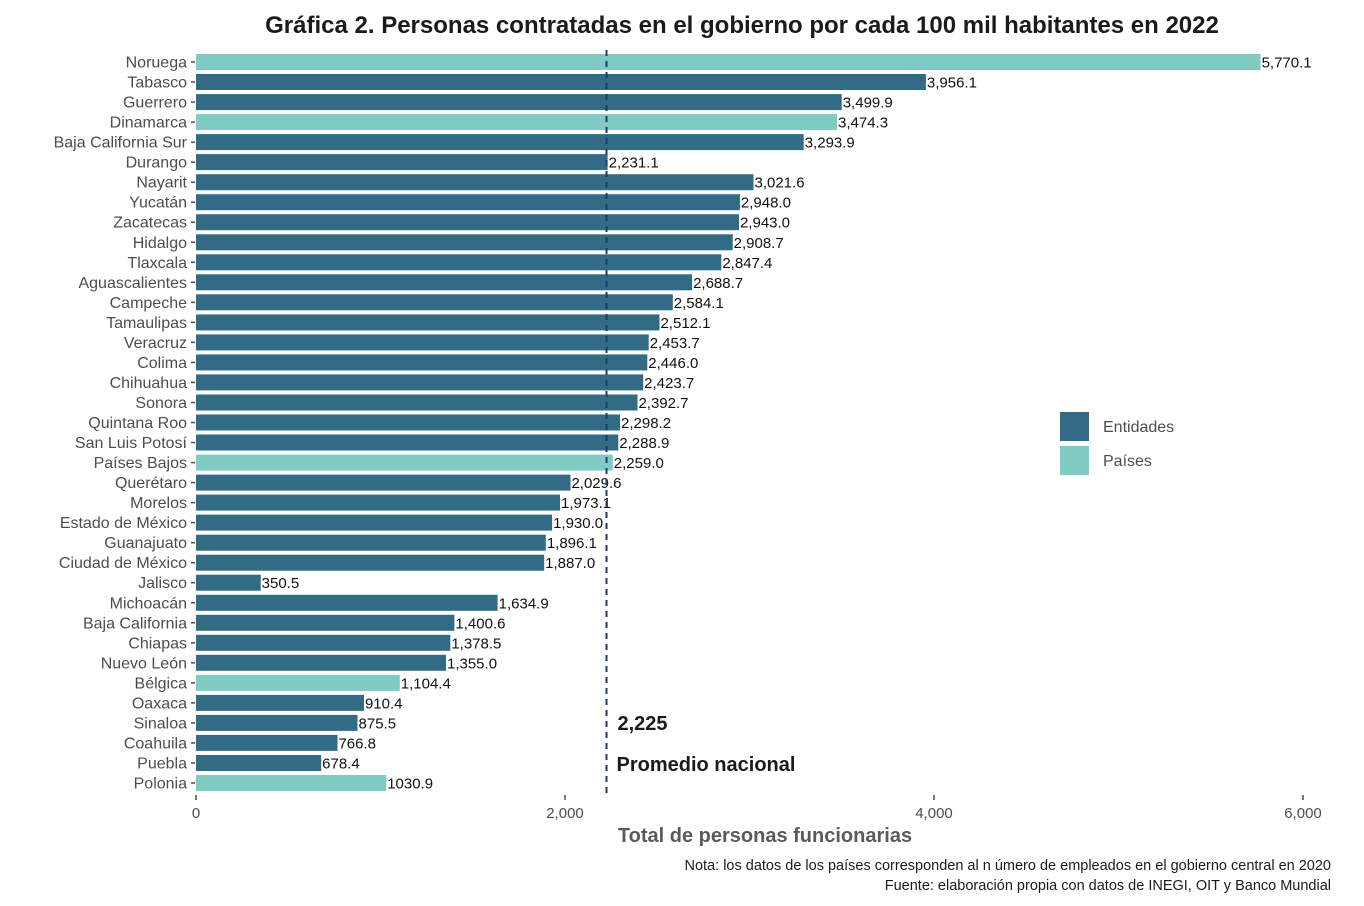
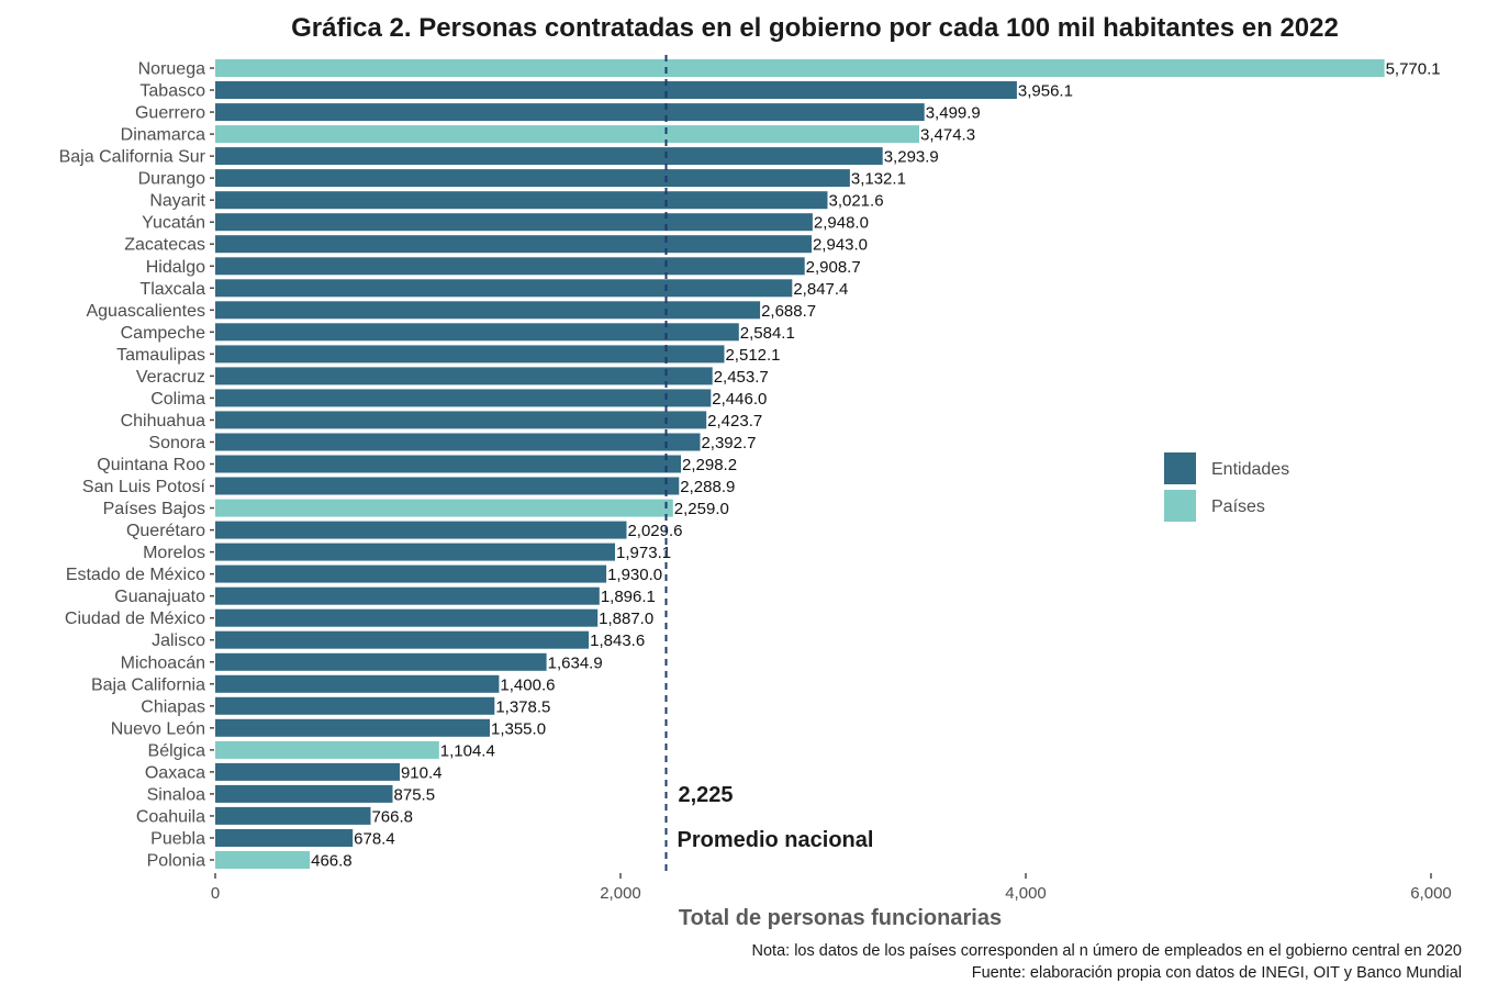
Durango: 2,231.1 -> 3,132.1
Jalisco: 350.5 -> 1,843.6
Polonia: 1030.9 -> 466.8
